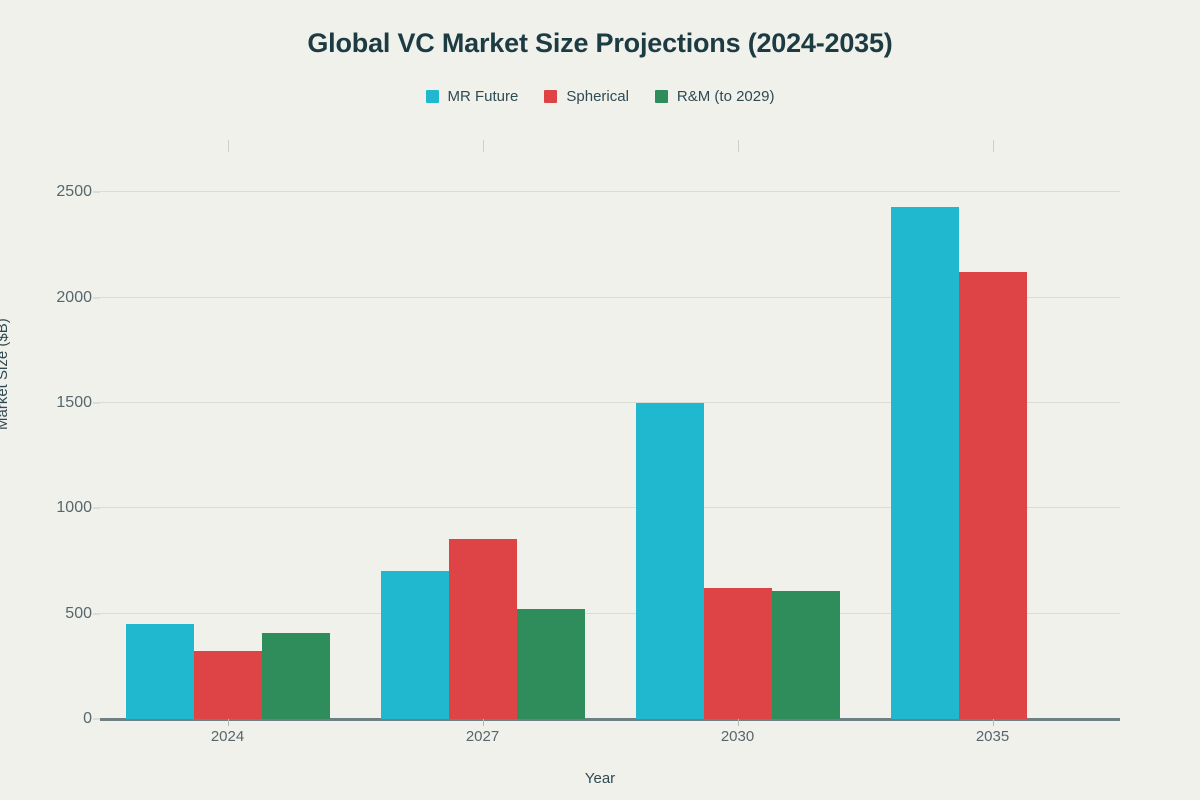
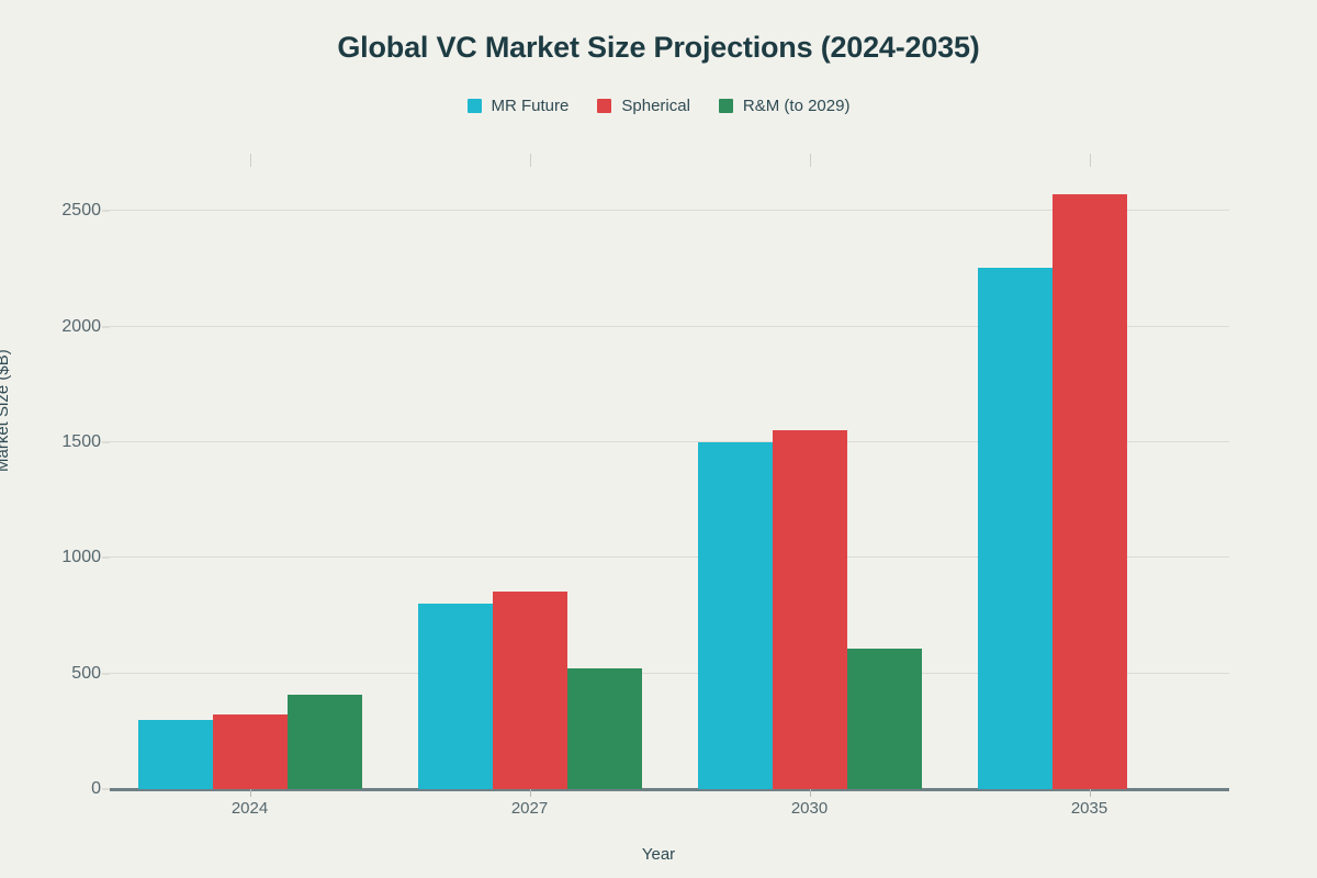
MR Future/2024: 450 -> 300
MR Future/2027: 700 -> 800
Spherical/2030: 620 -> 1550
MR Future/2035: 2430 -> 2260
Spherical/2035: 2120 -> 2570
